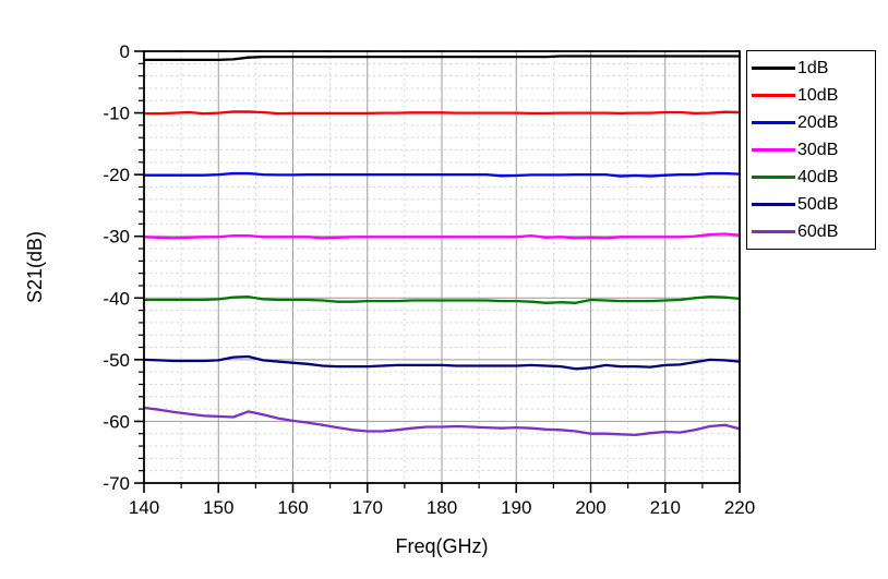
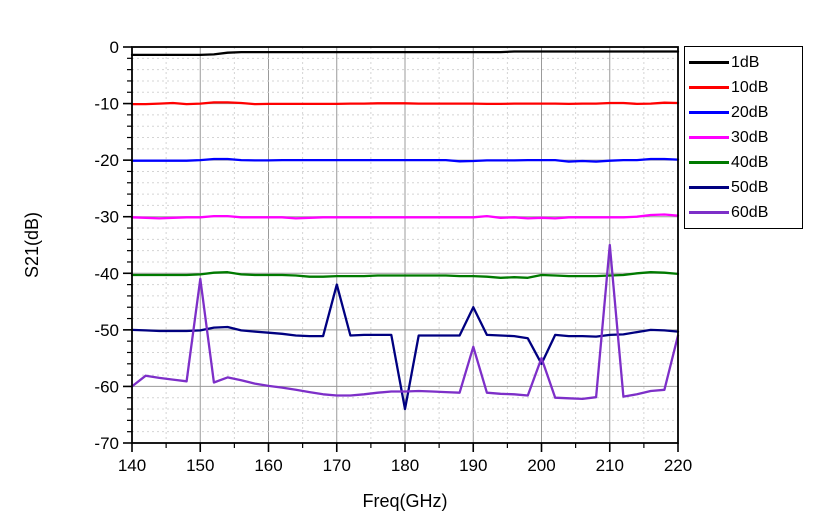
60dB/140: -58 -> -60
60dB/150: -59 -> -41
50dB/170: -51 -> -42
50dB/180: -51 -> -64
50dB/190: -51 -> -46
60dB/190: -61 -> -53
50dB/200: -51 -> -56
60dB/200: -62 -> -55
60dB/210: -62 -> -35
60dB/220: -61 -> -51
